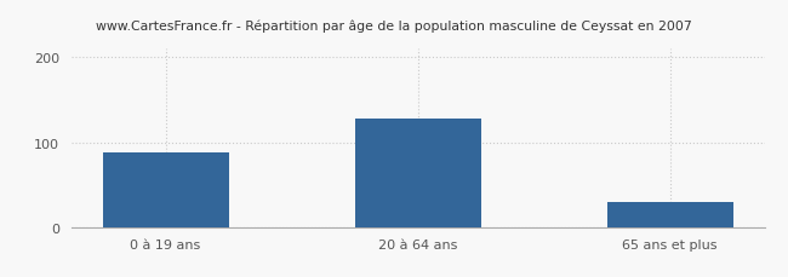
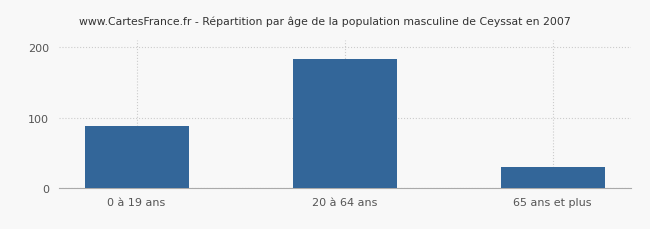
20 à 64 ans: 128 -> 183
